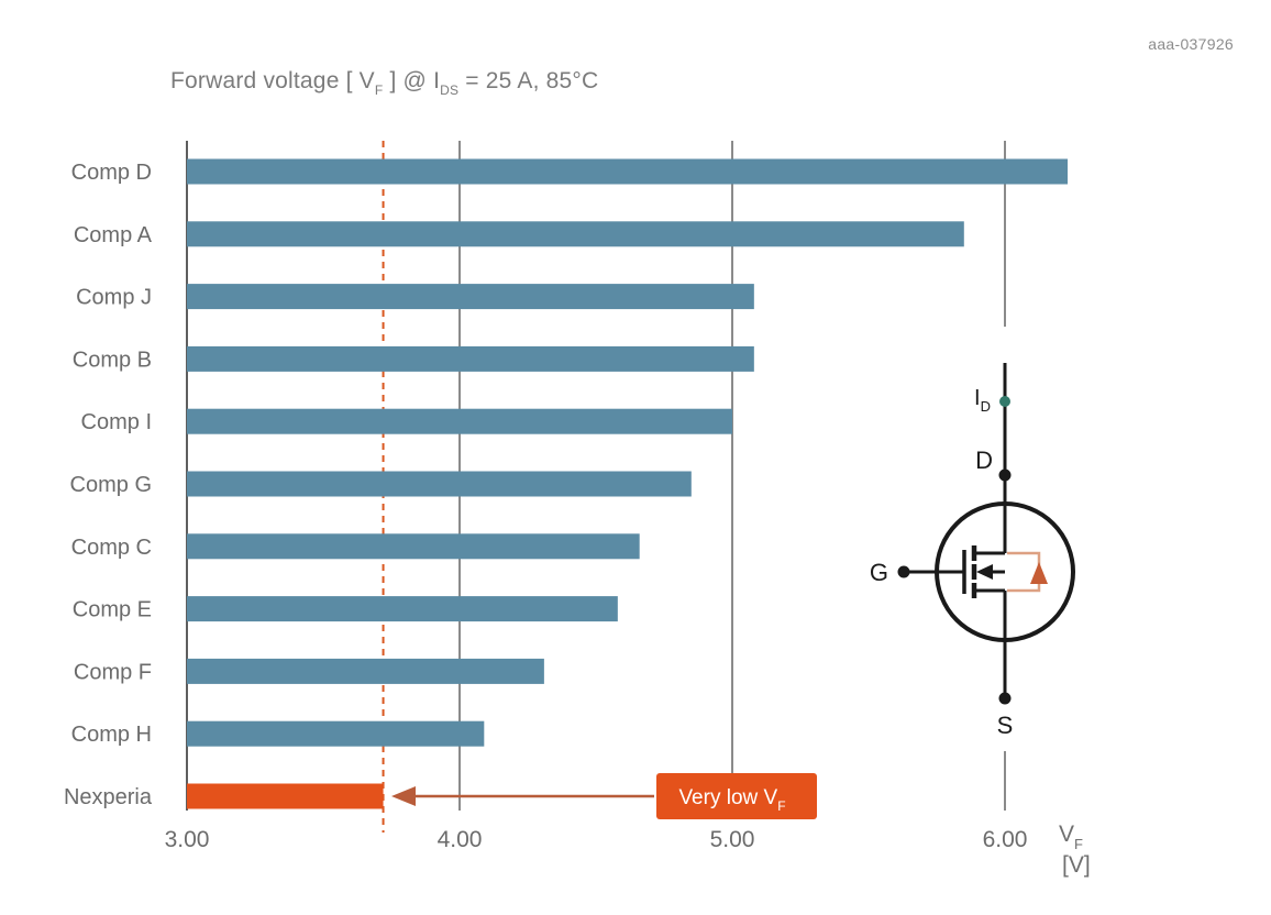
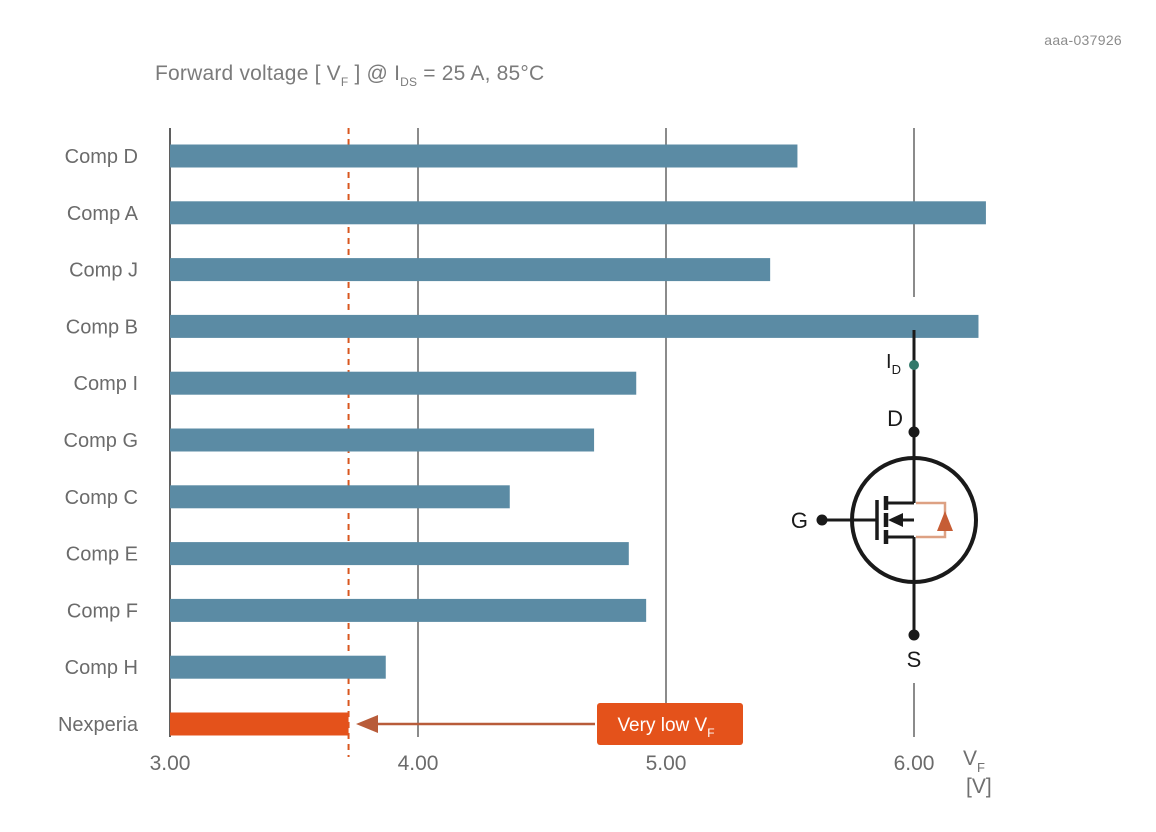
Comp D: 6.23 -> 5.53
Comp A: 5.85 -> 6.29
Comp J: 5.08 -> 5.42
Comp B: 5.08 -> 6.26
Comp I: 5.00 -> 4.88
Comp G: 4.85 -> 4.71
Comp C: 4.66 -> 4.37
Comp E: 4.58 -> 4.85
Comp F: 4.31 -> 4.92
Comp H: 4.09 -> 3.87
